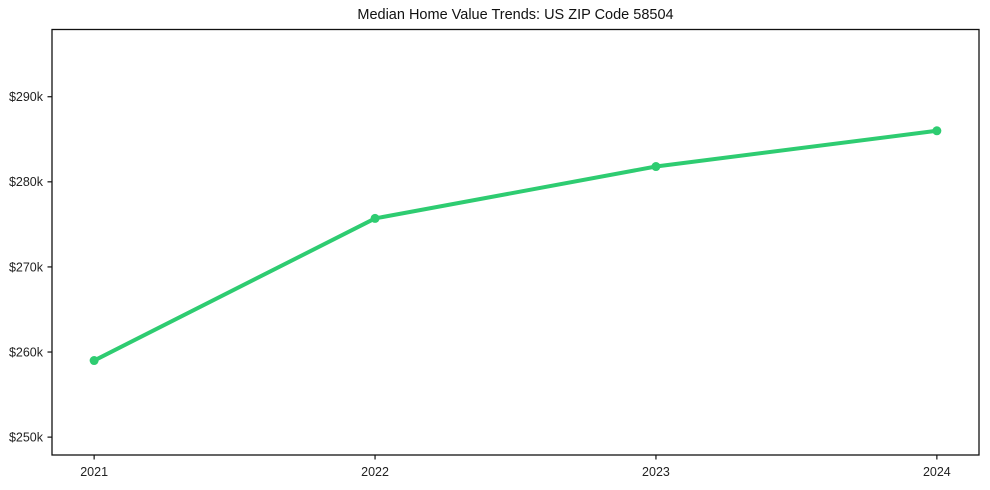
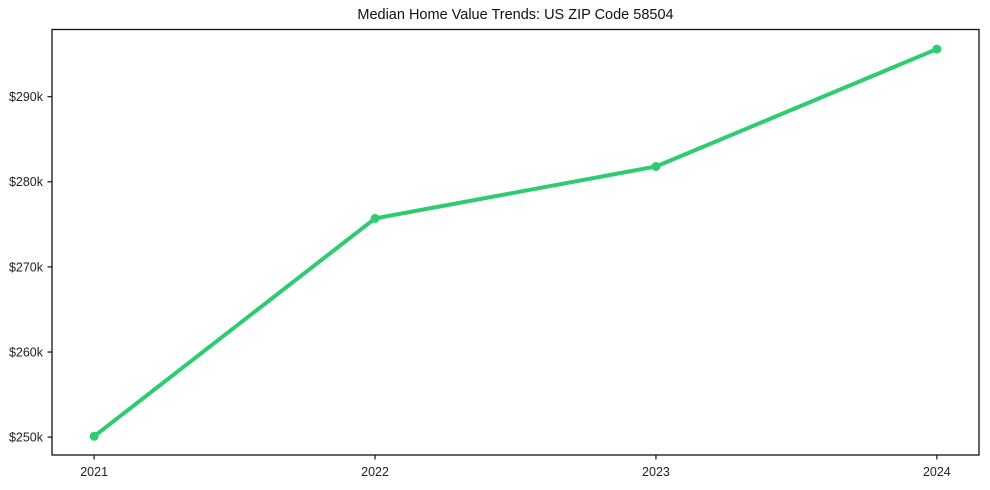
2021: $259k -> $250k
2024: $286k -> $296k
